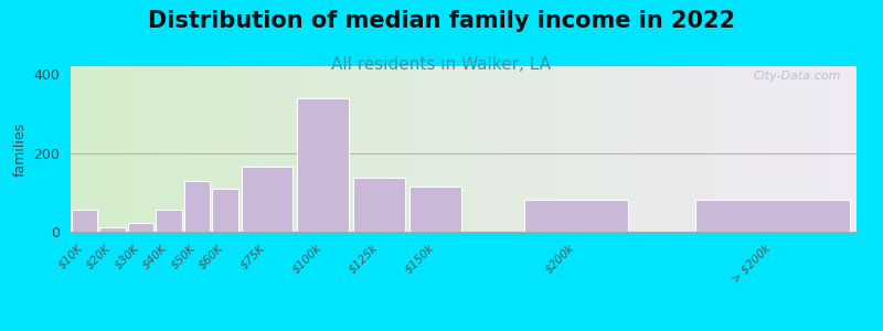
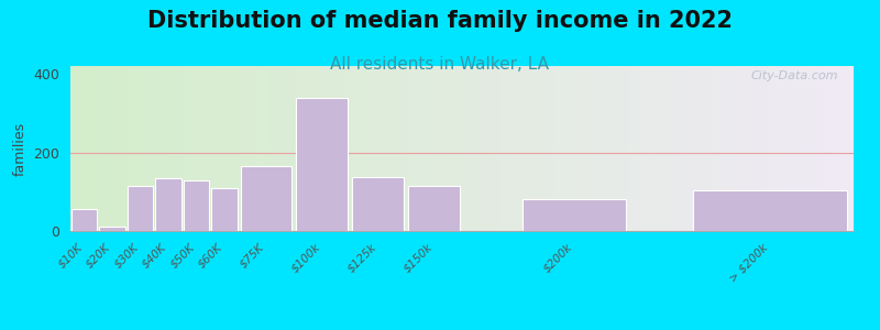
$30K: 22 -> 115
$40K: 55 -> 135
> $200k: 82 -> 105
